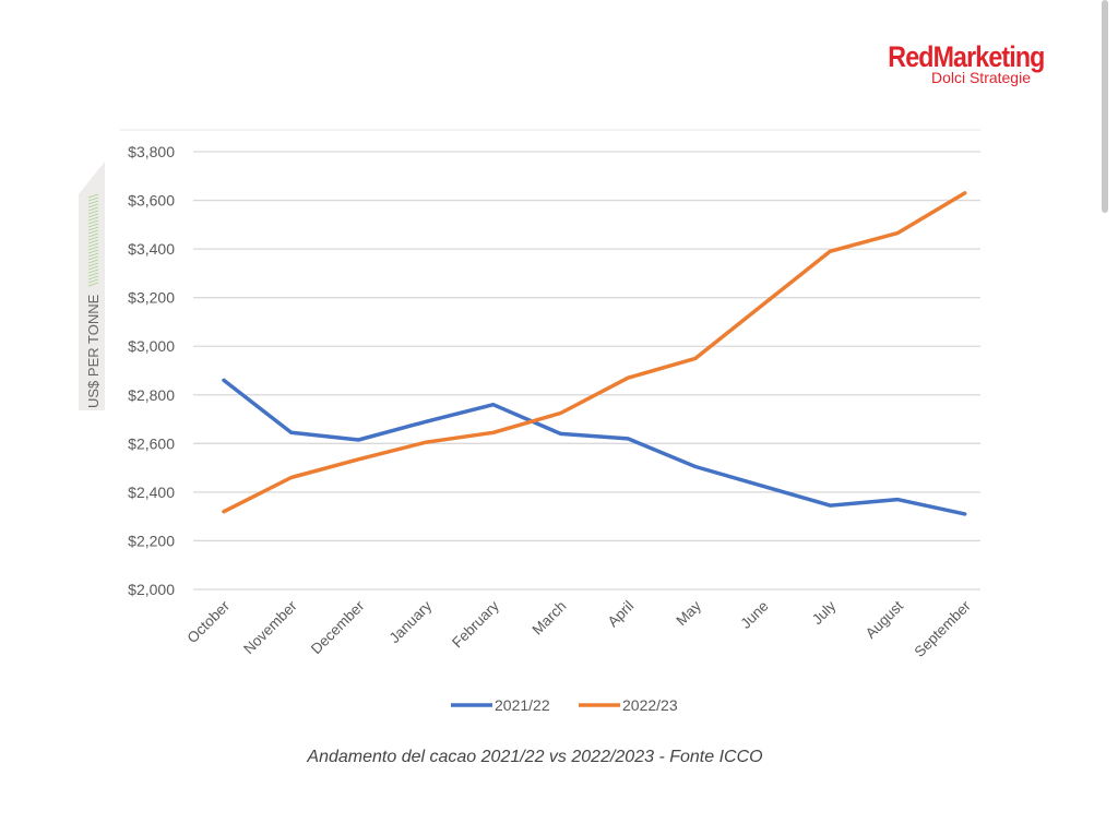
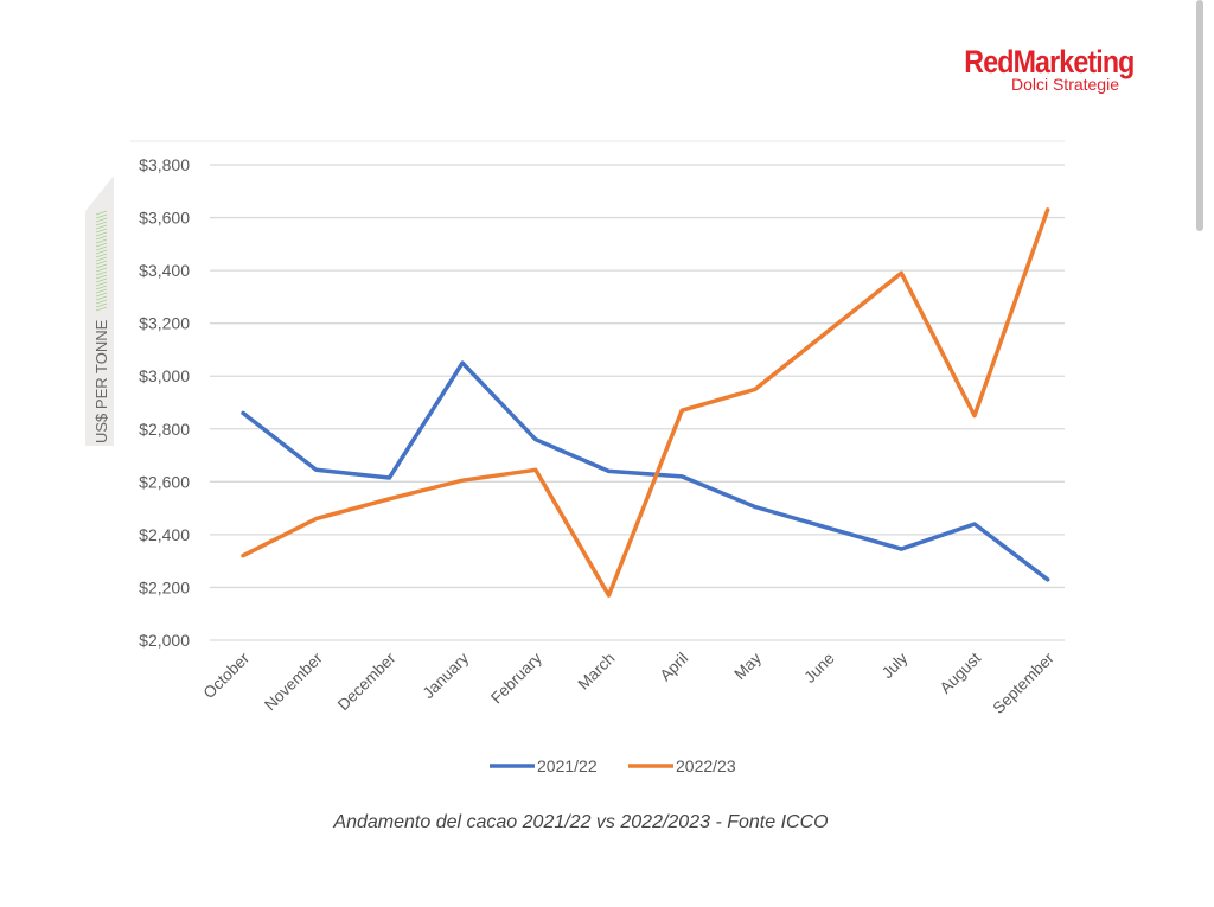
2021/22/January: $2690 -> $3050
2022/23/March: $2720 -> $2170
2021/22/August: $2370 -> $2440
2022/23/August: $3460 -> $2850
2021/22/September: $2310 -> $2230
